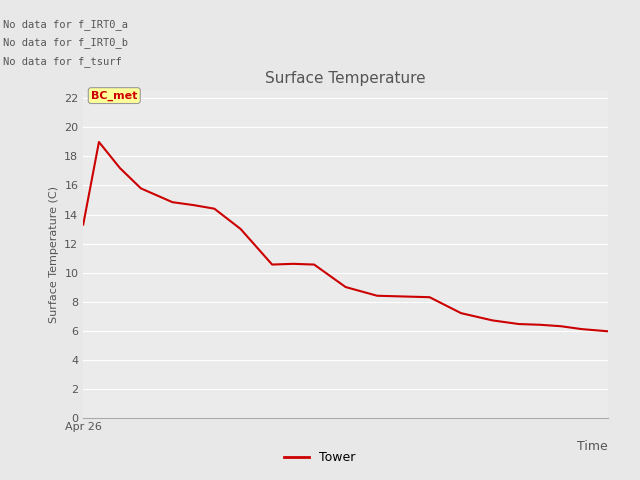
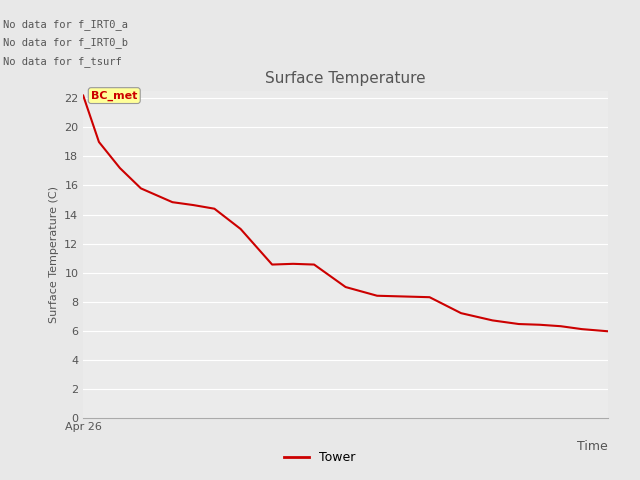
Apr 26: 13.3 -> 22.2
